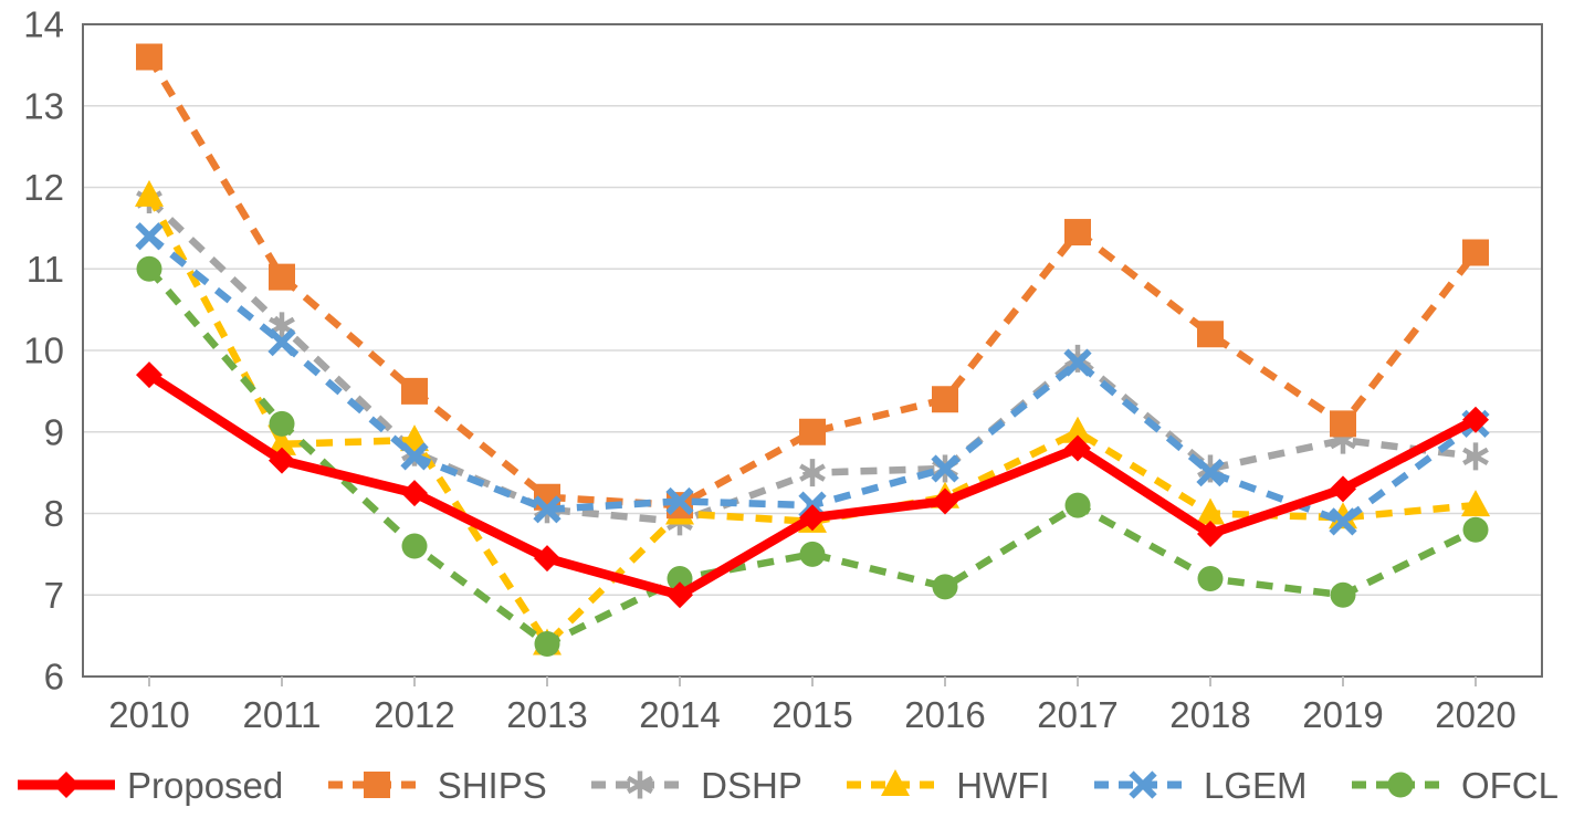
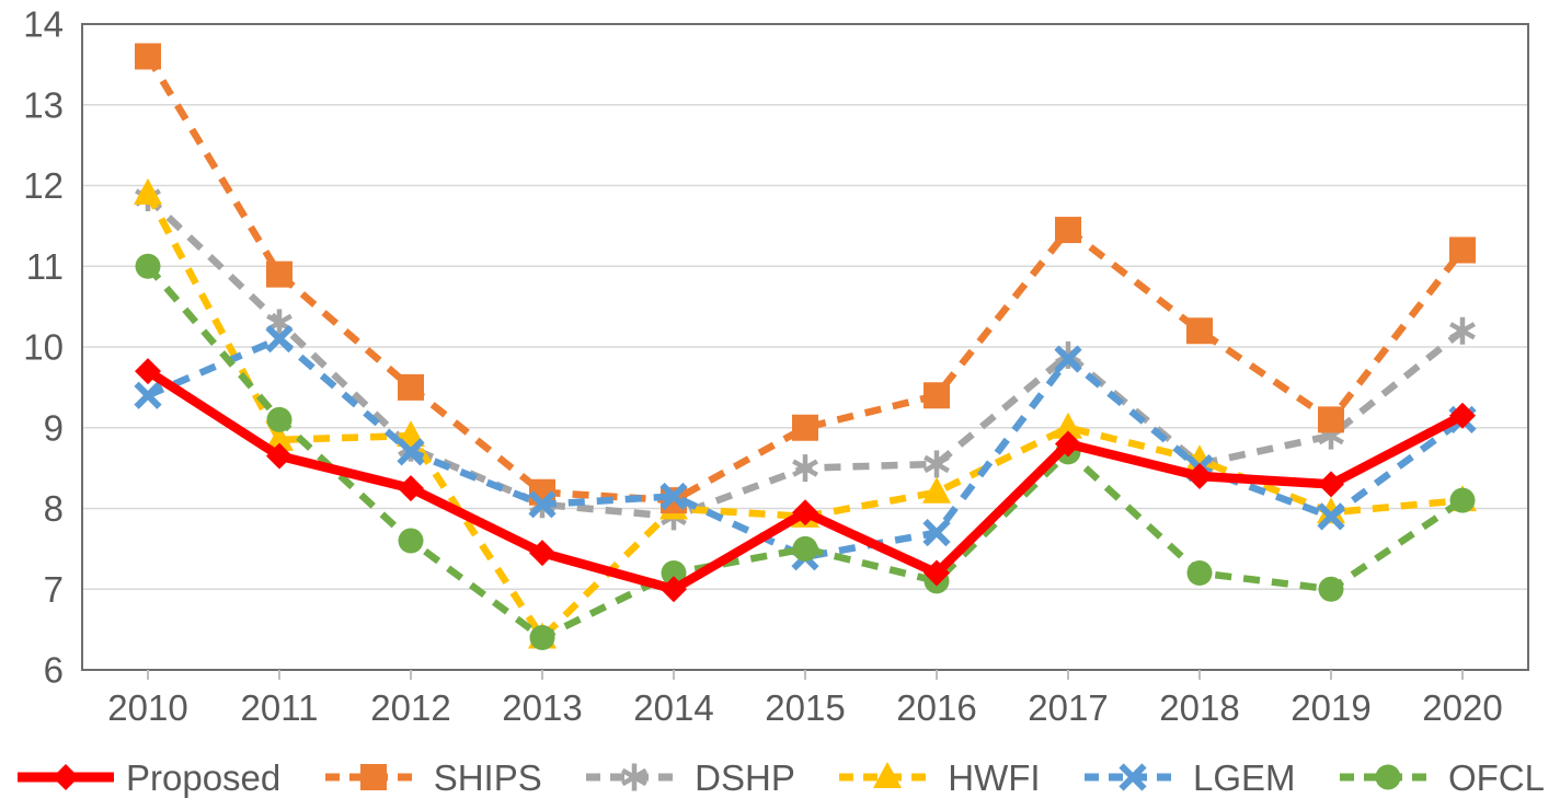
LGEM/2010: 11.4 -> 9.4
LGEM/2015: 8.1 -> 7.4
Proposed/2016: 8.2 -> 7.2
LGEM/2016: 8.6 -> 7.7
OFCL/2017: 8.1 -> 8.7
Proposed/2018: 7.8 -> 8.4
HWFI/2018: 8.0 -> 8.6
DSHP/2020: 8.7 -> 10.2
OFCL/2020: 7.8 -> 8.1
